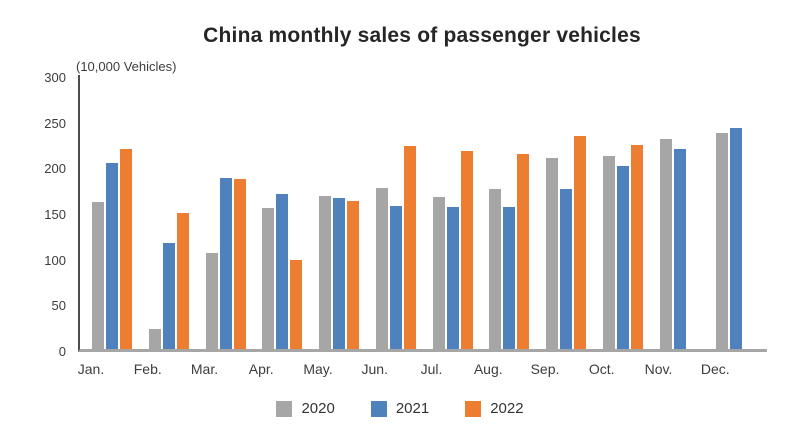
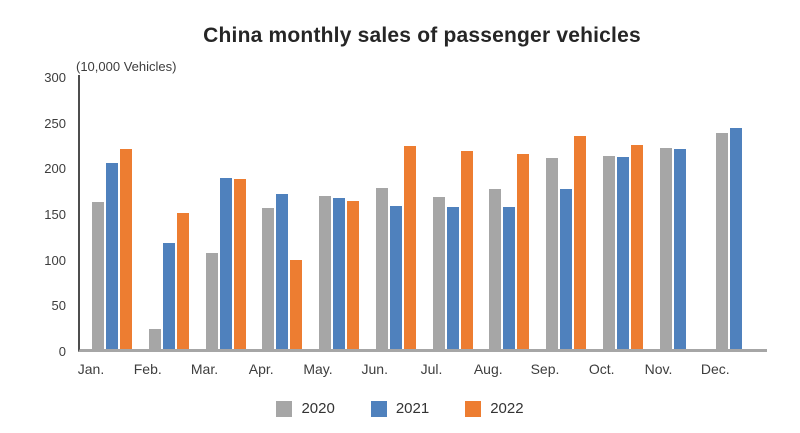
2021/Oct.: 200 -> 210
2020/Nov.: 230 -> 220
